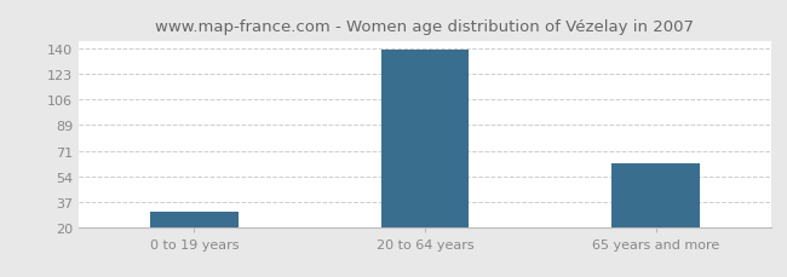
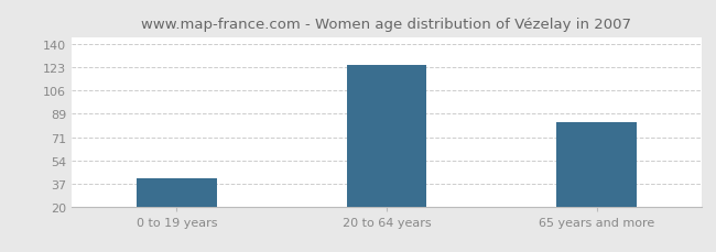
0 to 19 years: 30 -> 41
20 to 64 years: 139 -> 124
65 years and more: 63 -> 82
